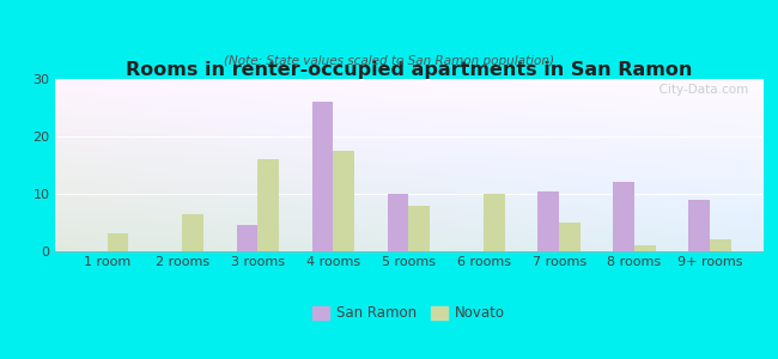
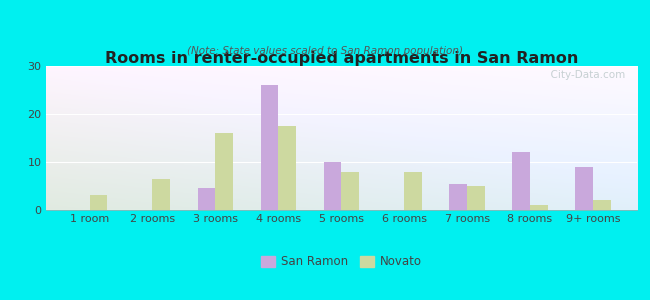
Novato/6 rooms: 10.0 -> 8.0
San Ramon/7 rooms: 10.5 -> 5.5
